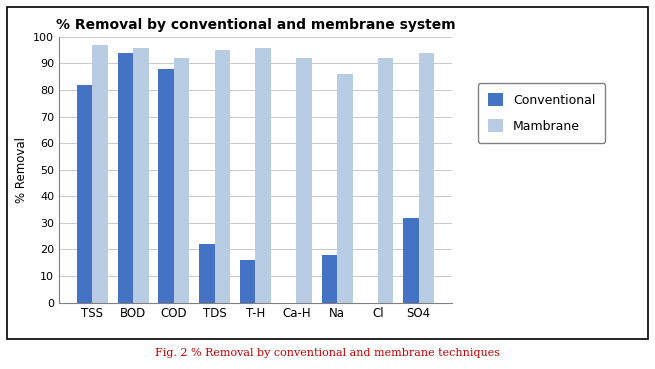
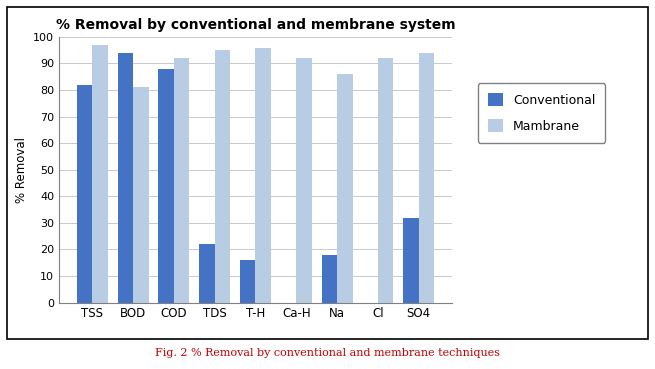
Mambrane/BOD: 96 -> 81
